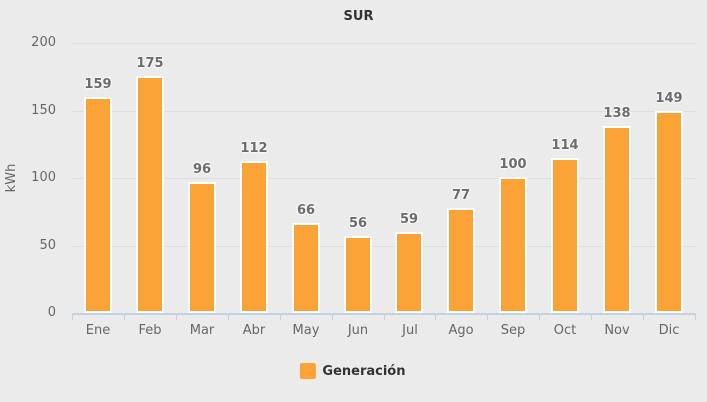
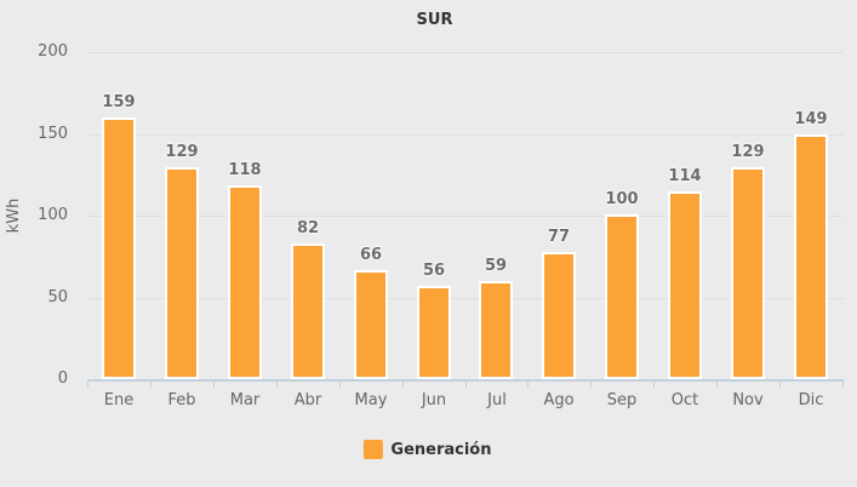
Feb: 175 -> 129
Mar: 96 -> 118
Abr: 112 -> 82
Nov: 138 -> 129
